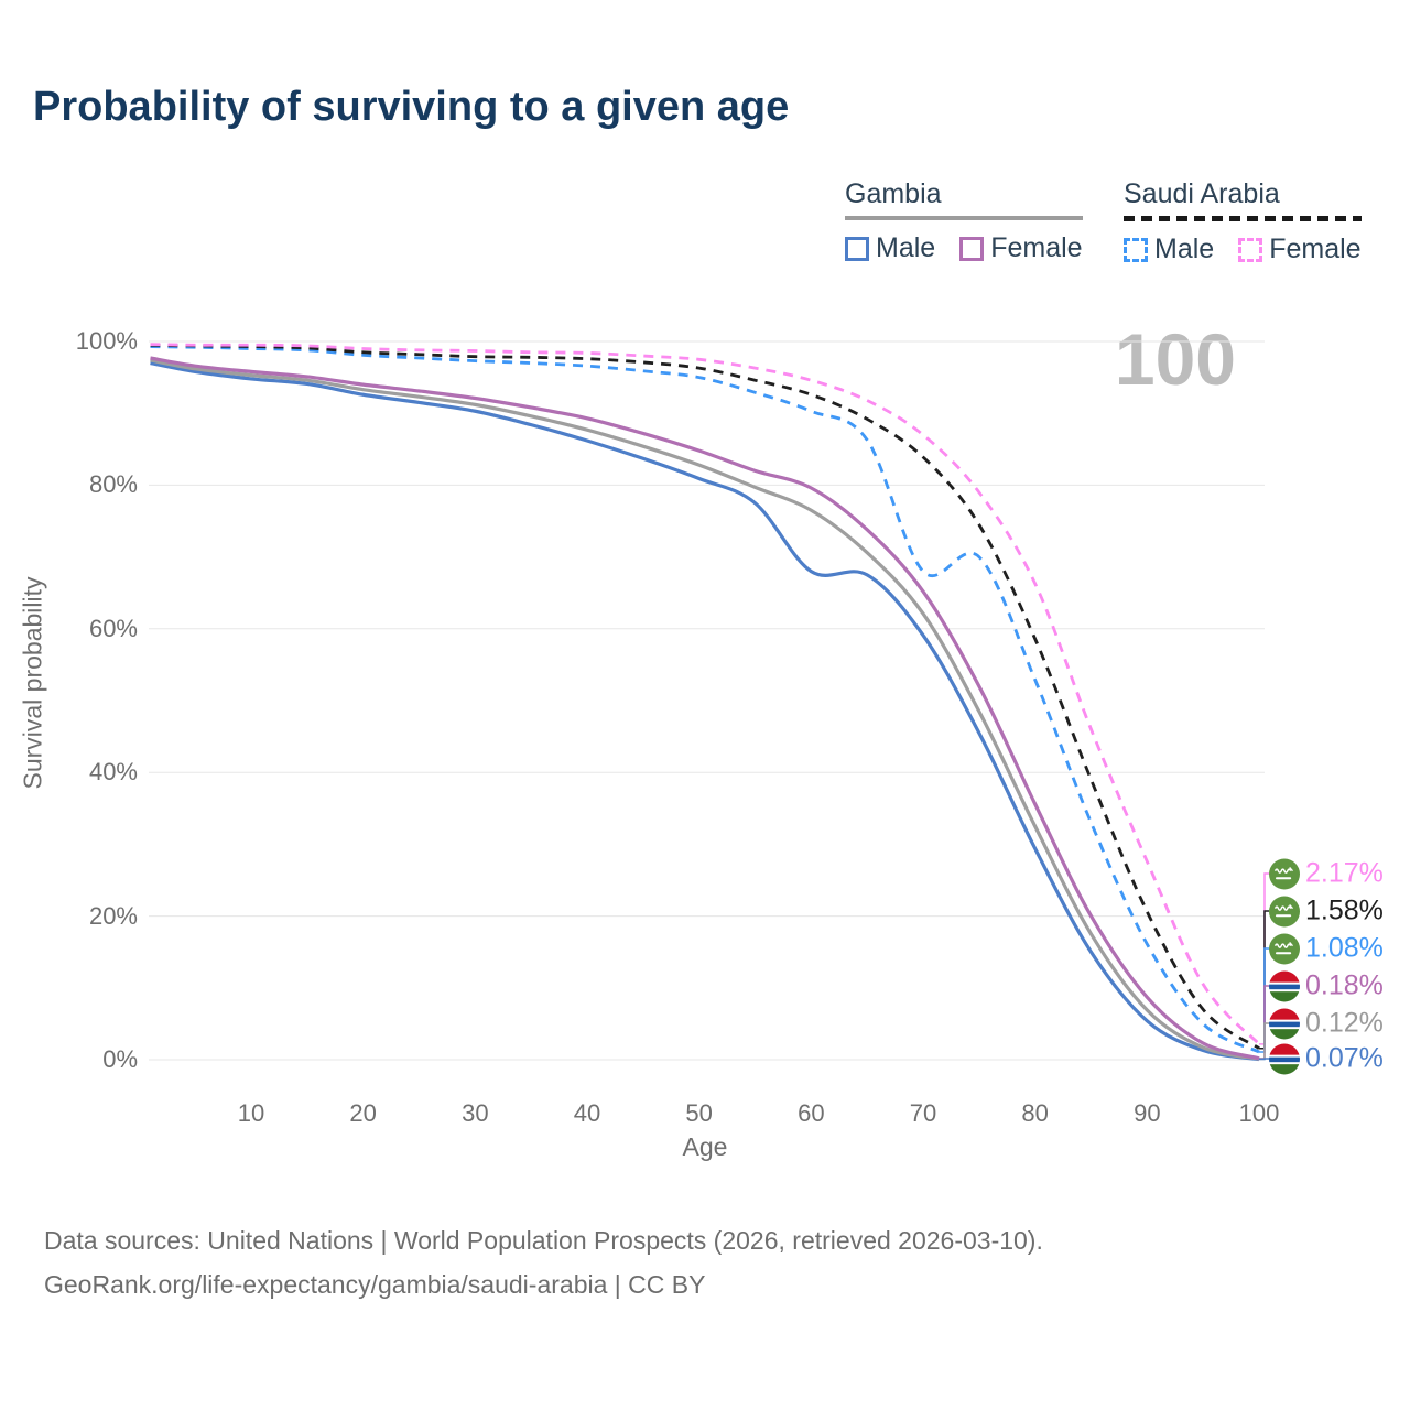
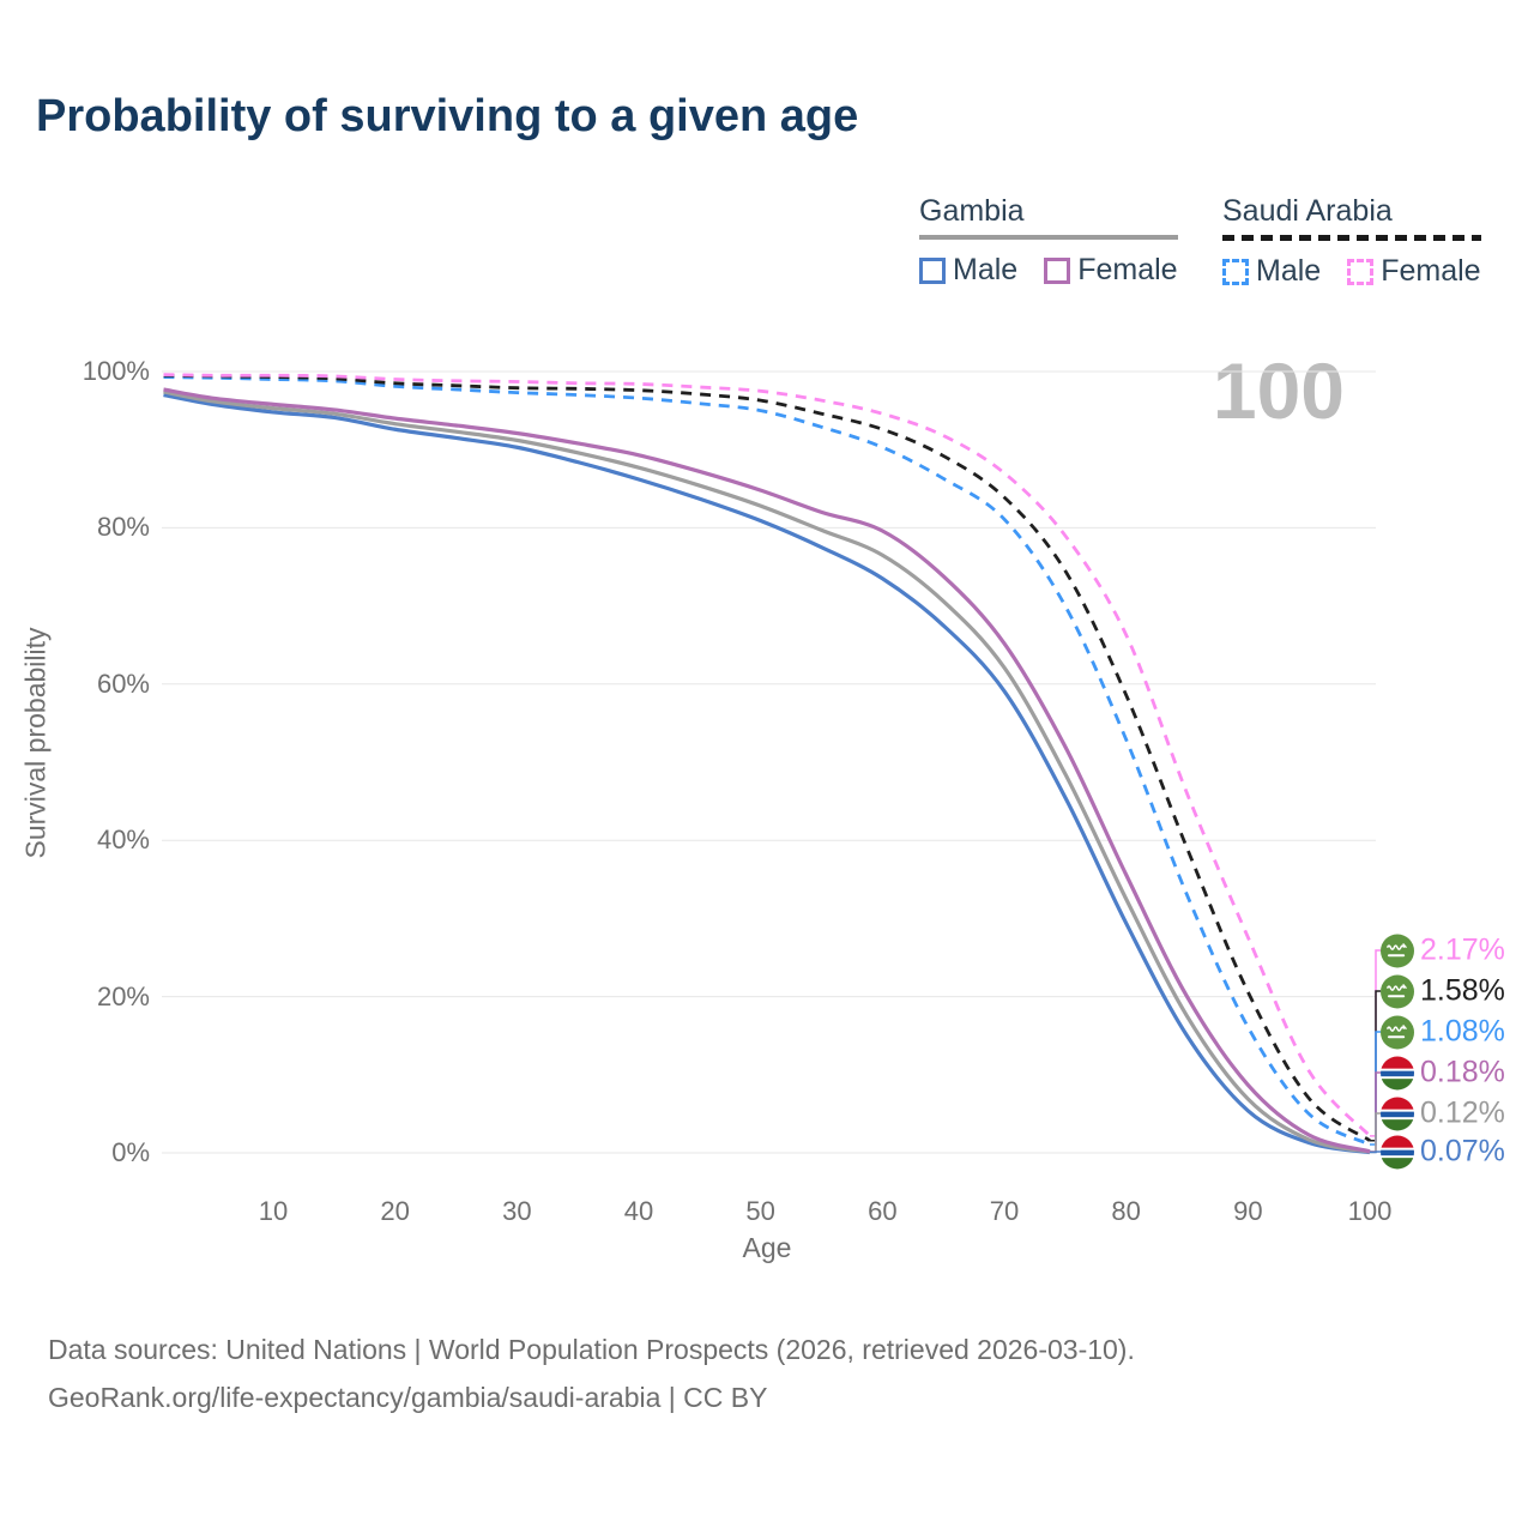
Gambia Male/60: 68% -> 74%
Saudi Arabia Male/70: 68% -> 81%
